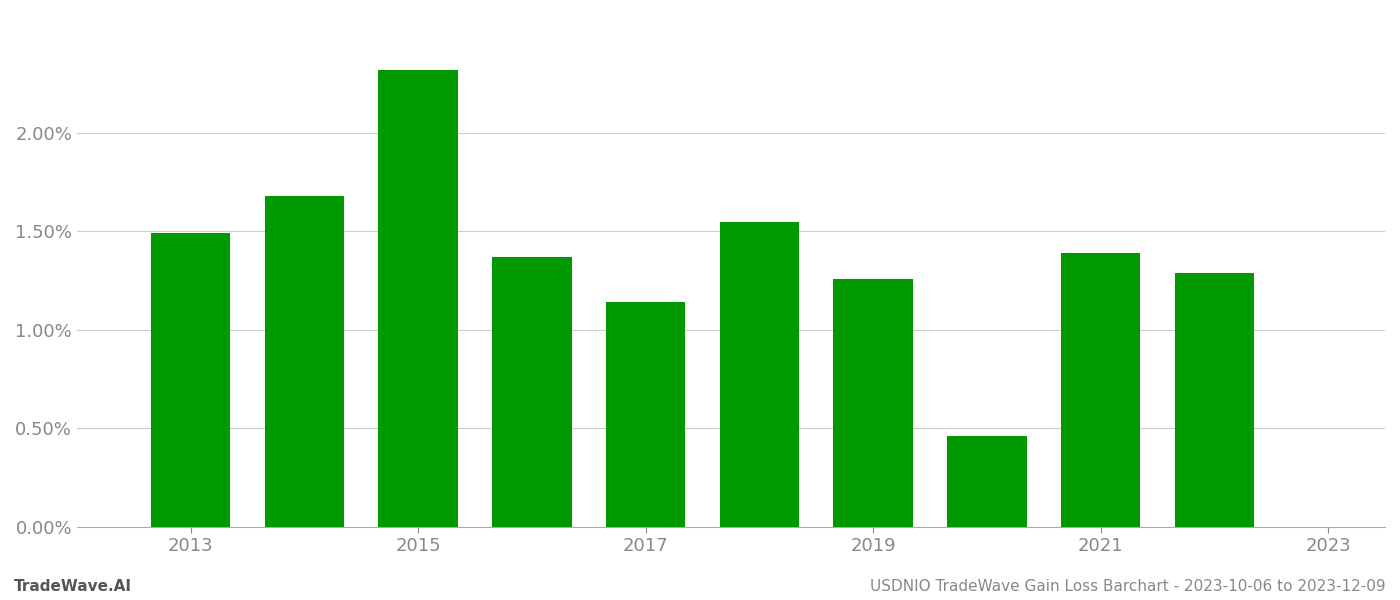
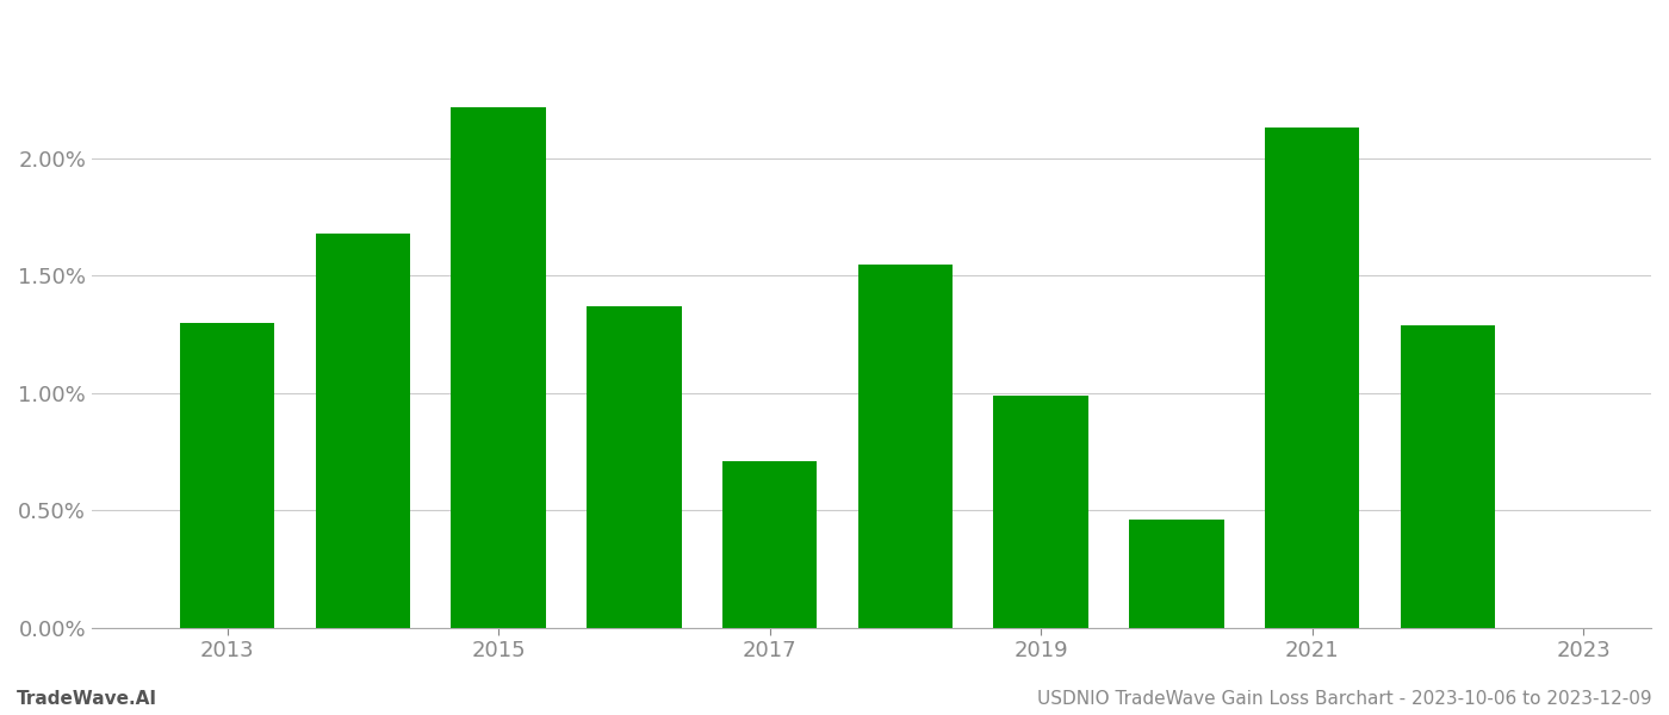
2013: 1.49% -> 1.30%
2015: 2.32% -> 2.22%
2017: 1.14% -> 0.71%
2019: 1.26% -> 0.99%
2021: 1.39% -> 2.13%
